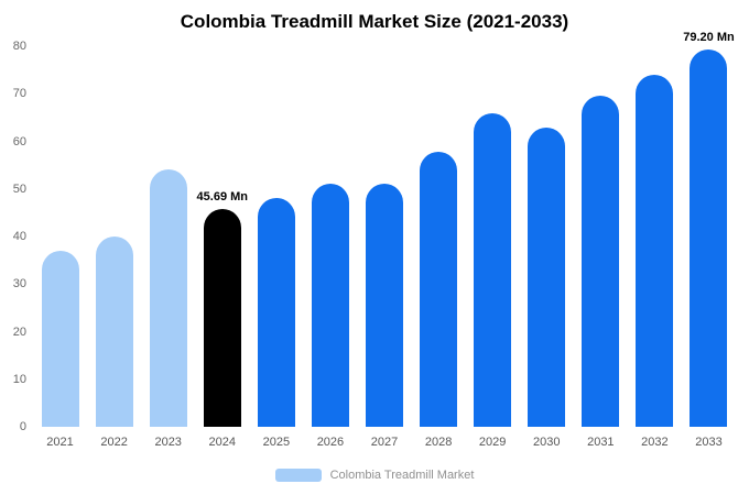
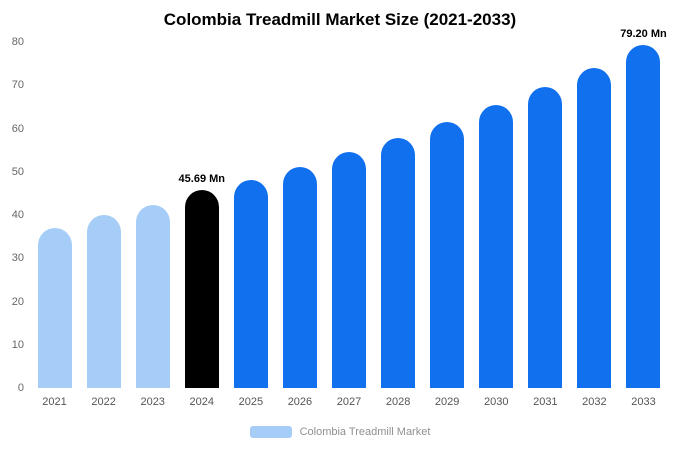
2023: 54 -> 42
2027: 51 -> 54
2029: 66 -> 62
2030: 63 -> 66
